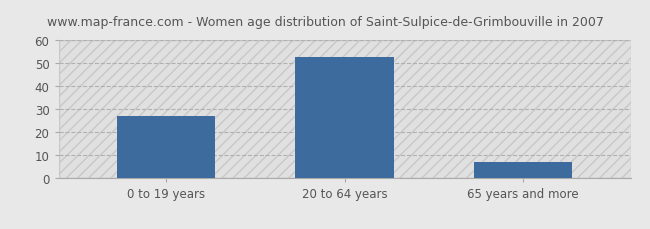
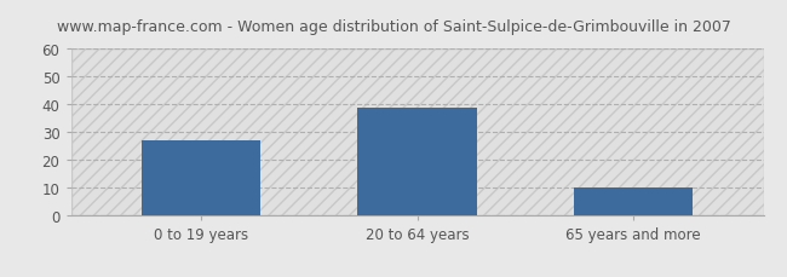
20 to 64 years: 53 -> 39
65 years and more: 7 -> 10
